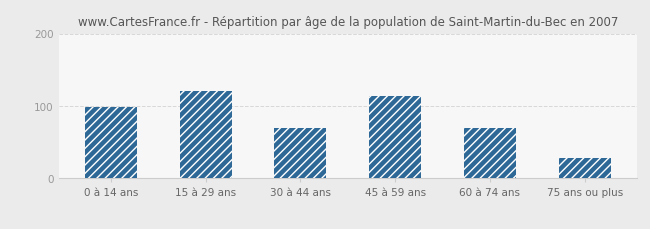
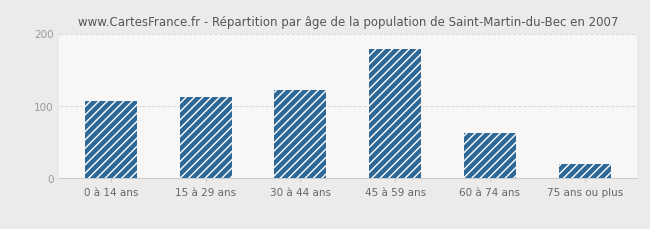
0 à 14 ans: 98 -> 107
15 à 29 ans: 120 -> 113
30 à 44 ans: 70 -> 122
45 à 59 ans: 114 -> 178
60 à 74 ans: 70 -> 63
75 ans ou plus: 28 -> 20
